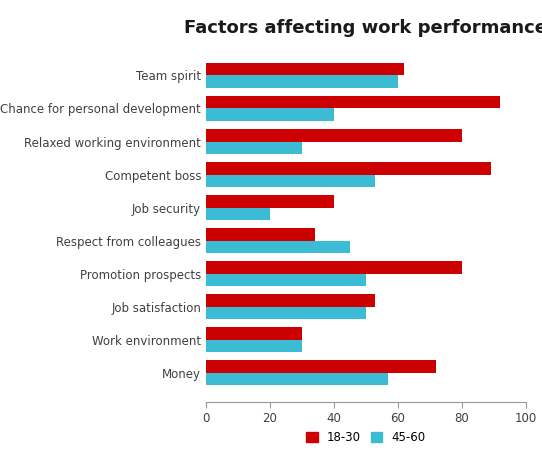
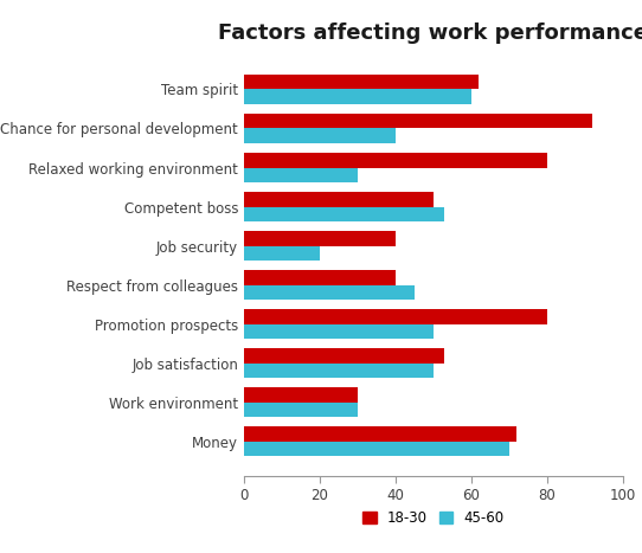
18-30/Competent boss: 89 -> 50
18-30/Respect from colleagues: 34 -> 40
45-60/Money: 57 -> 70
